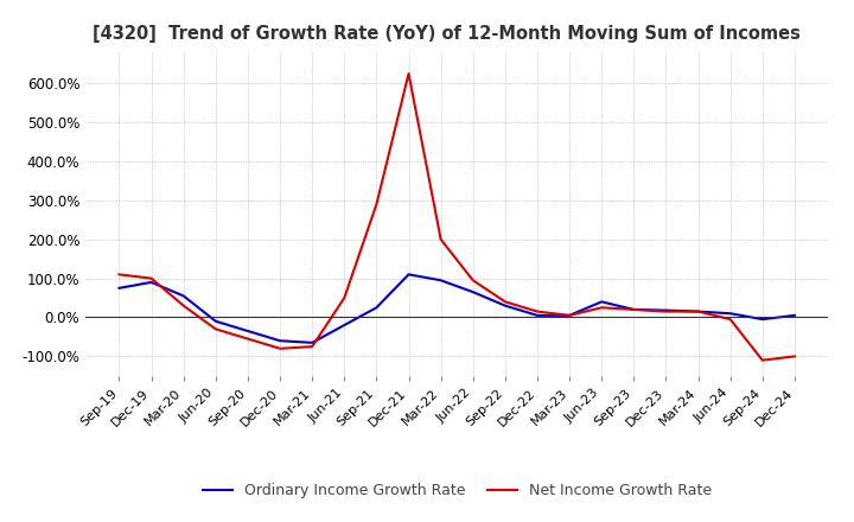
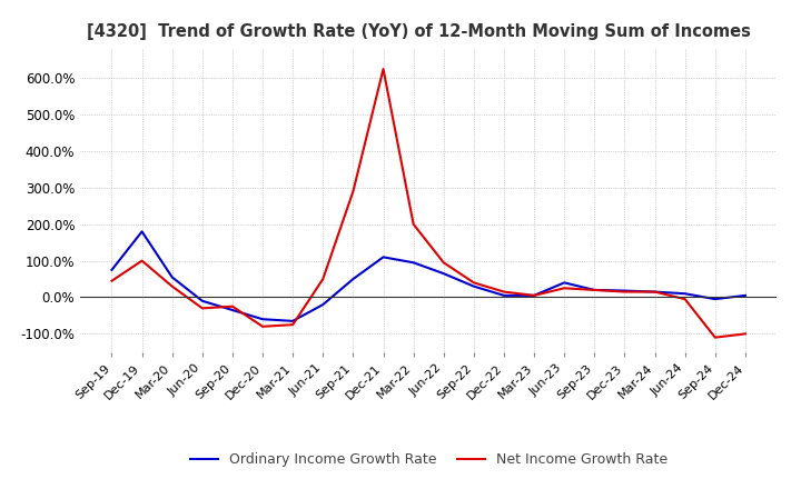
Net Income Growth Rate/Sep-19: 110% -> 45%
Ordinary Income Growth Rate/Dec-19: 90% -> 180%
Net Income Growth Rate/Sep-20: -55% -> -25%
Ordinary Income Growth Rate/Sep-21: 25% -> 50%
